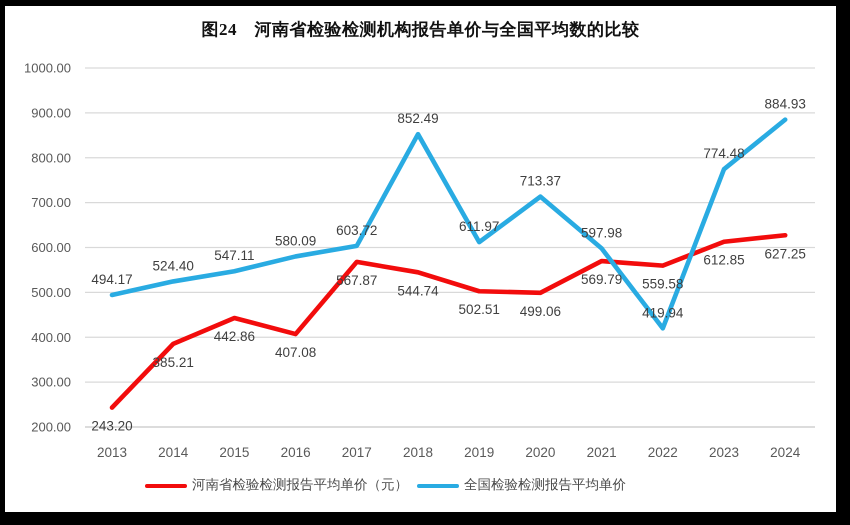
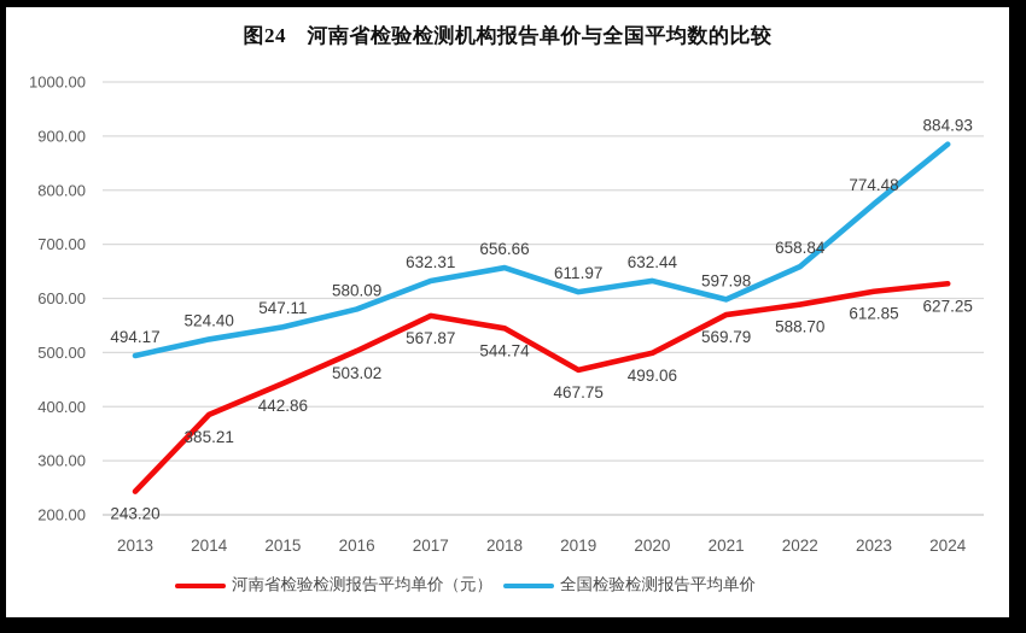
河南省检验检测报告平均单价（元）/2016: 407.08 -> 503.02
全国检验检测报告平均单价/2017: 603.72 -> 632.31
全国检验检测报告平均单价/2018: 852.49 -> 656.66
河南省检验检测报告平均单价（元）/2019: 502.51 -> 467.75
全国检验检测报告平均单价/2020: 713.37 -> 632.44
河南省检验检测报告平均单价（元）/2022: 559.58 -> 588.70
全国检验检测报告平均单价/2022: 419.94 -> 658.84
